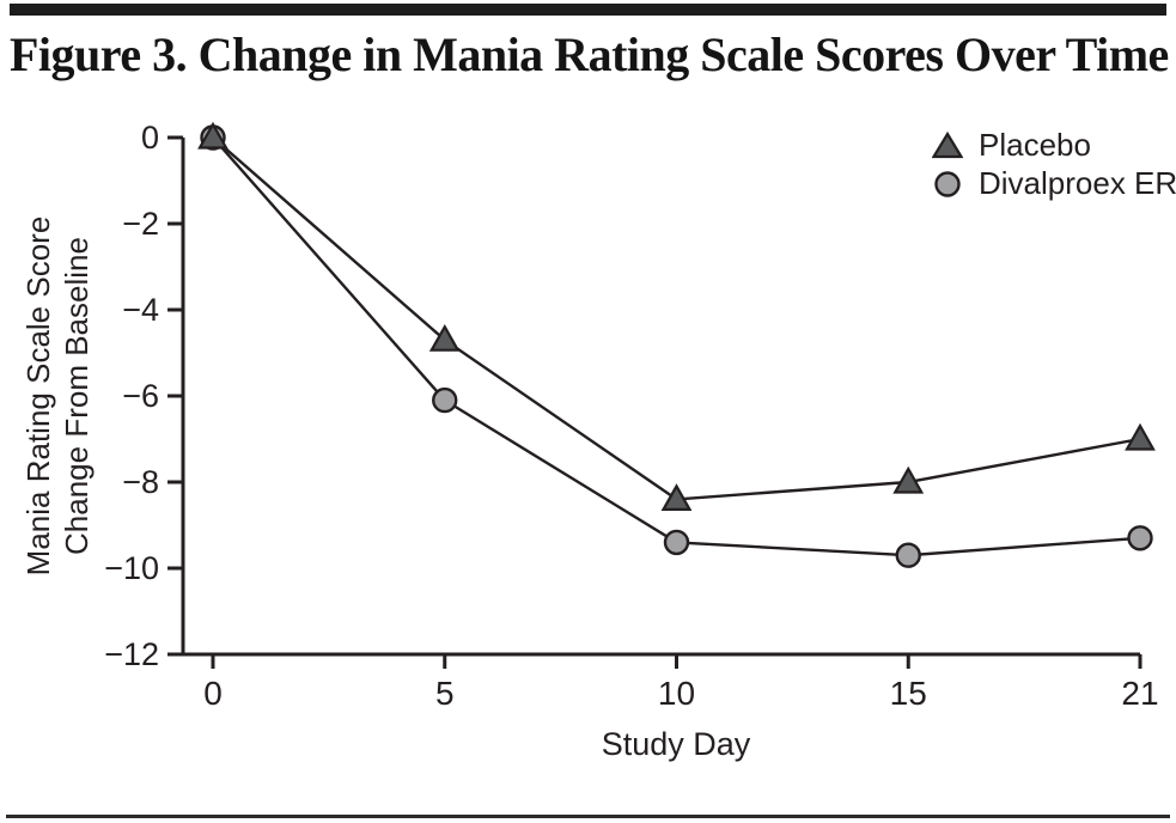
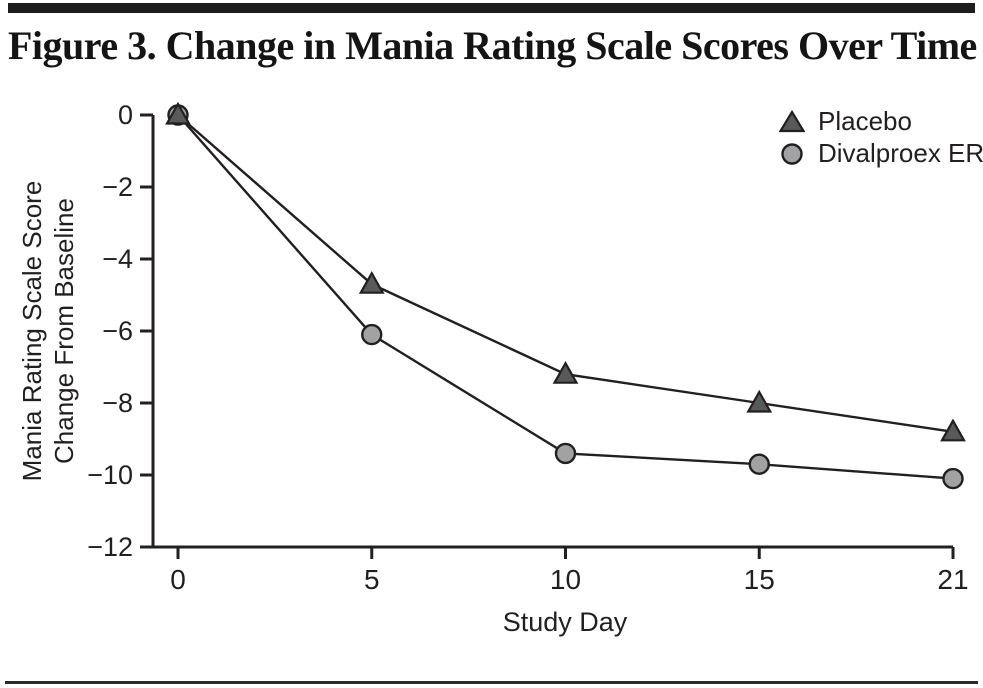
Placebo/10: -8.4 -> -7.2
Placebo/21: -7.0 -> -8.8
Divalproex ER/21: -9.3 -> -10.1
